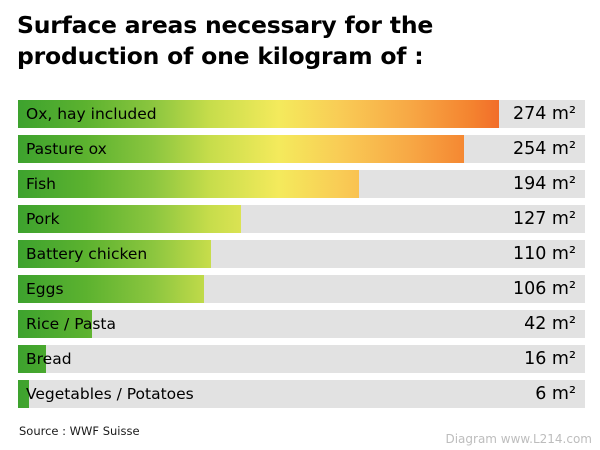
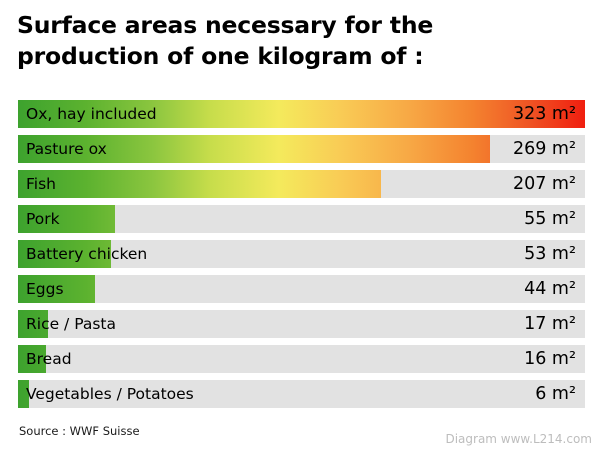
Ox, hay included: 274 -> 323
Pasture ox: 254 -> 269
Fish: 194 -> 207
Pork: 127 -> 55
Battery chicken: 110 -> 53
Eggs: 106 -> 44
Rice / Pasta: 42 -> 17
